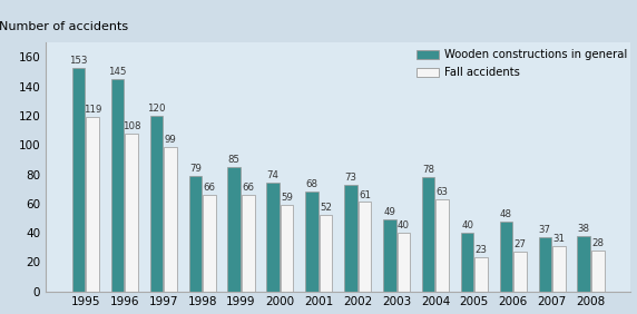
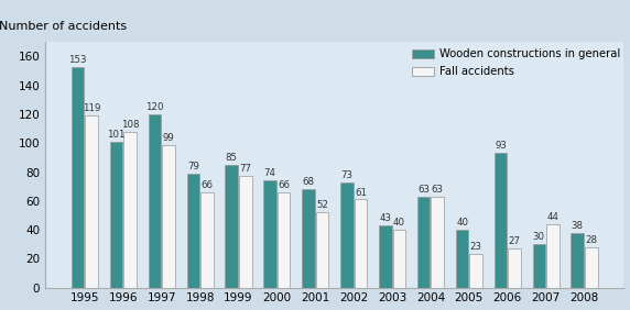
Wooden constructions in general/1996: 145 -> 101
Fall accidents/1999: 66 -> 77
Fall accidents/2000: 59 -> 66
Wooden constructions in general/2003: 49 -> 43
Wooden constructions in general/2004: 78 -> 63
Wooden constructions in general/2006: 48 -> 93
Wooden constructions in general/2007: 37 -> 30
Fall accidents/2007: 31 -> 44
